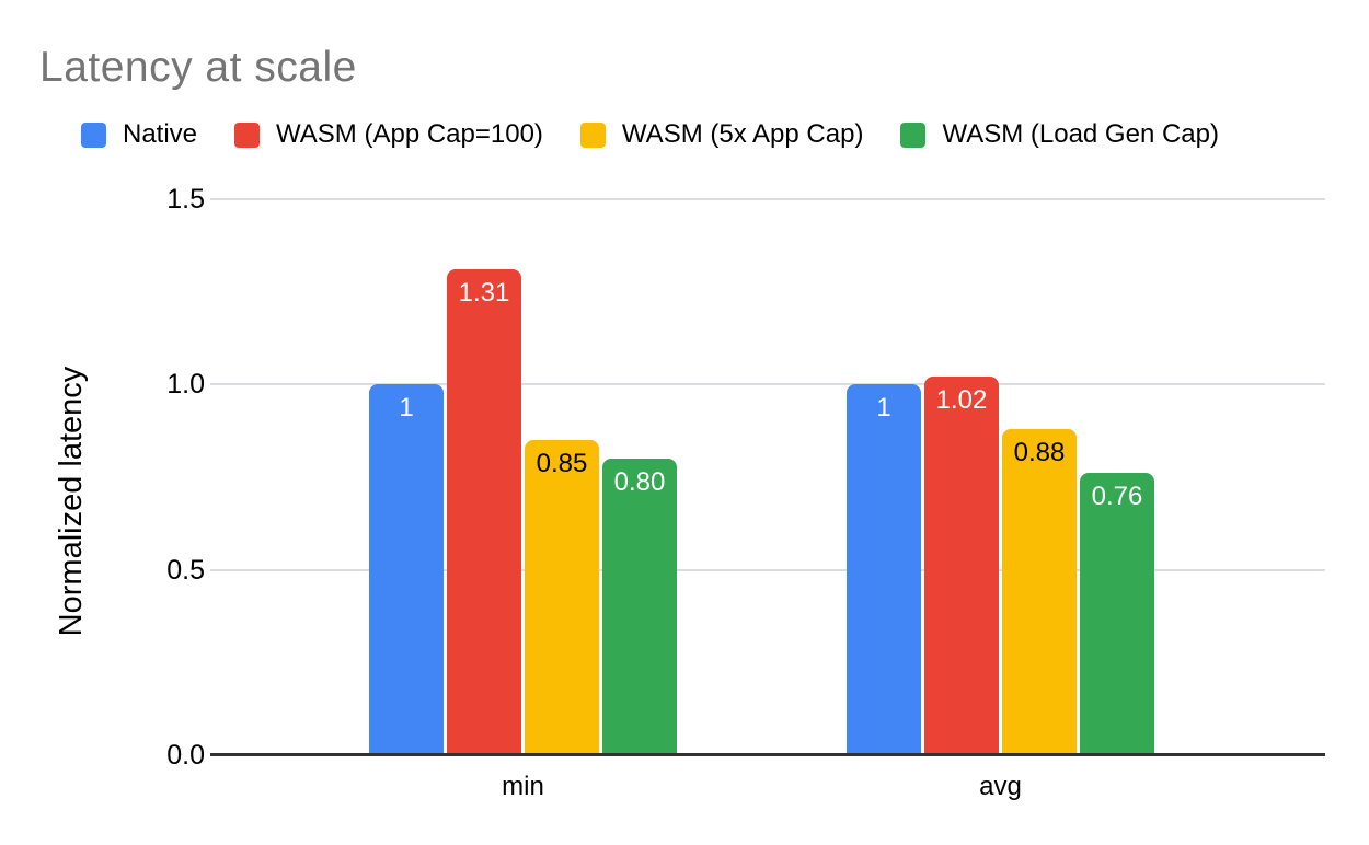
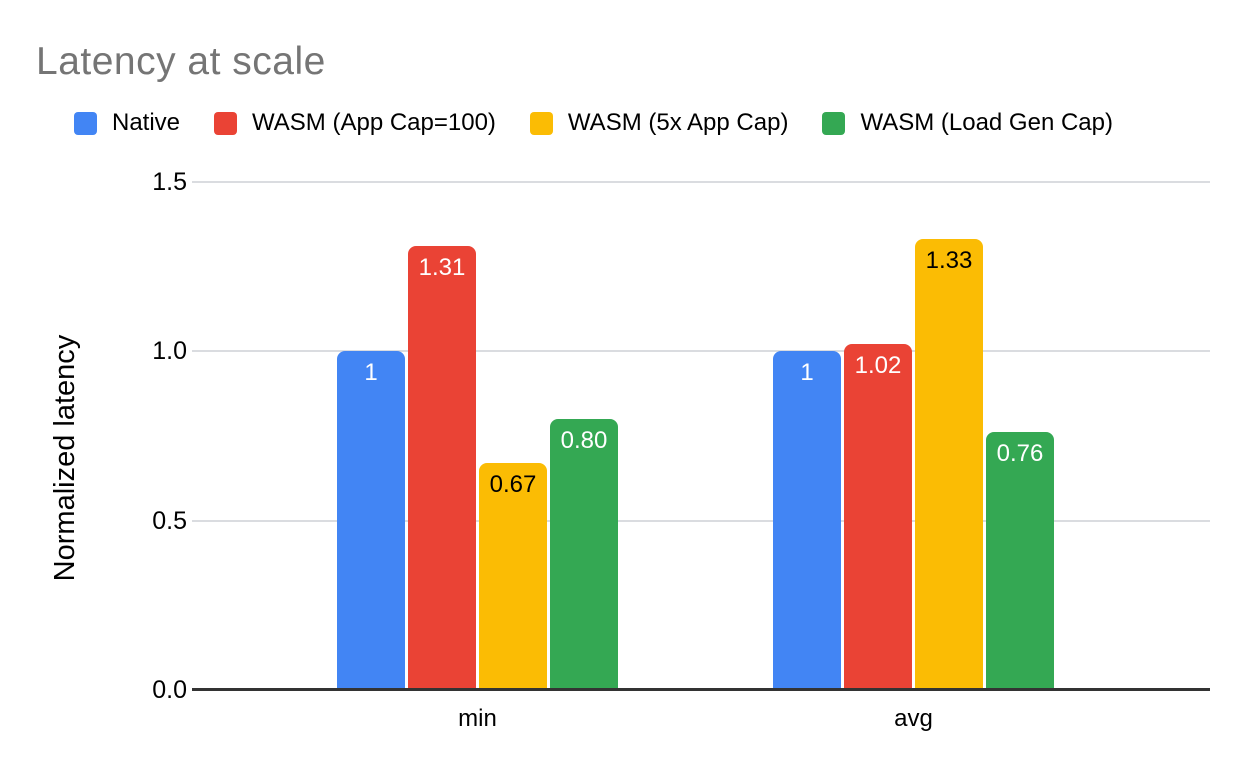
WASM (5x App Cap)/min: 0.85 -> 0.67
WASM (5x App Cap)/avg: 0.88 -> 1.33
